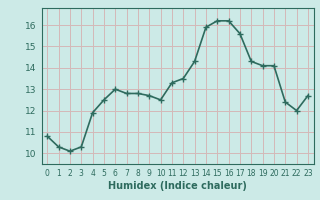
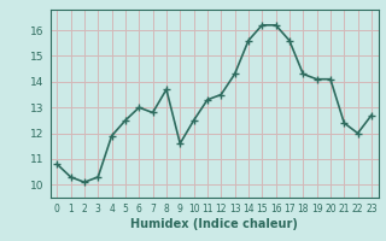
8: 12.8 -> 13.7
9: 12.7 -> 11.6
14: 15.9 -> 15.6
